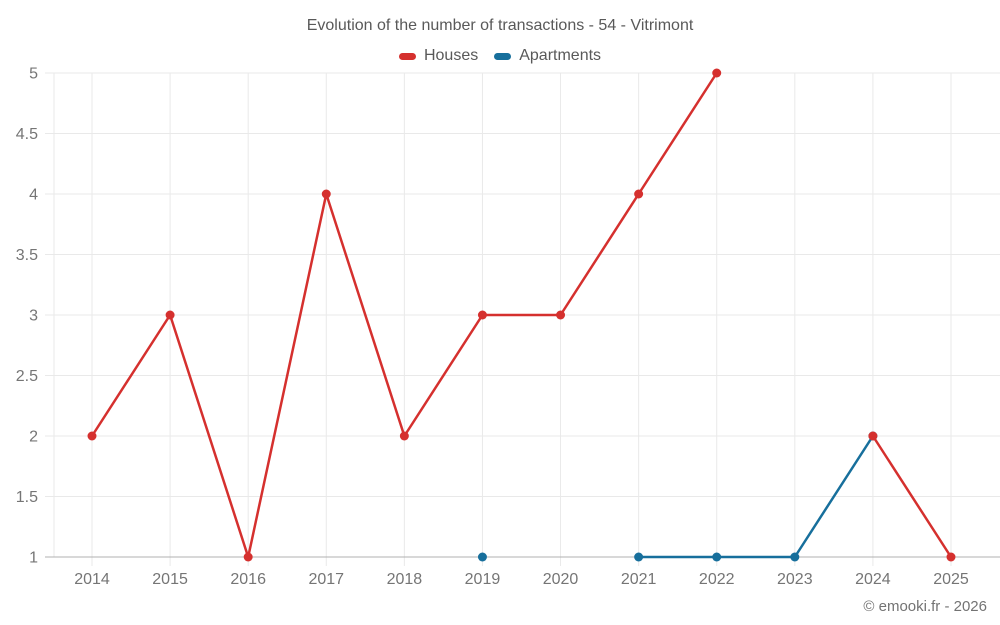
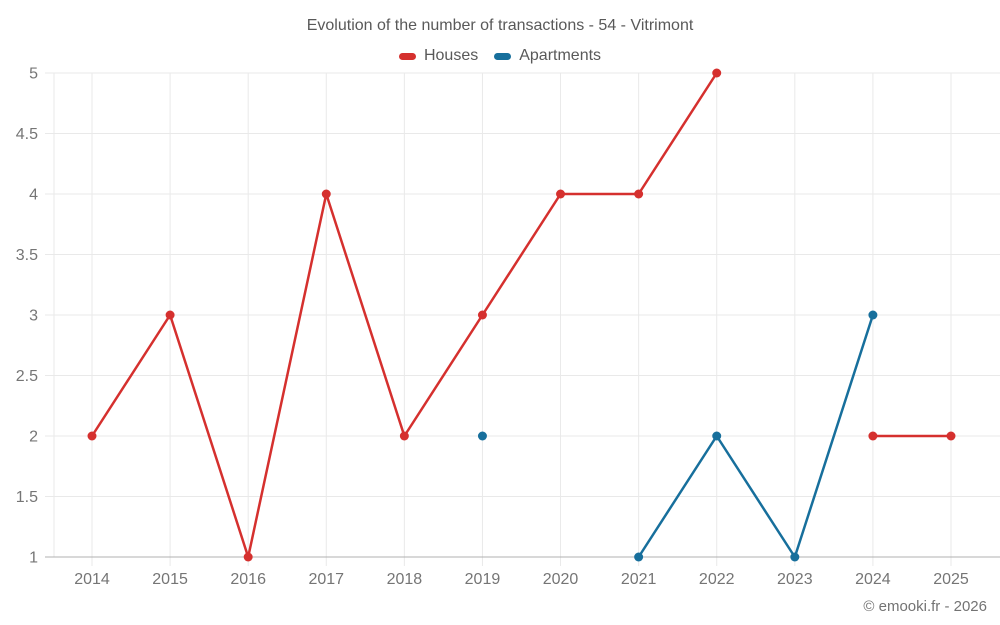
Apartments/2019: 1 -> 2
Houses/2020: 3 -> 4
Apartments/2022: 1 -> 2
Apartments/2024: 2 -> 3
Houses/2025: 1 -> 2
